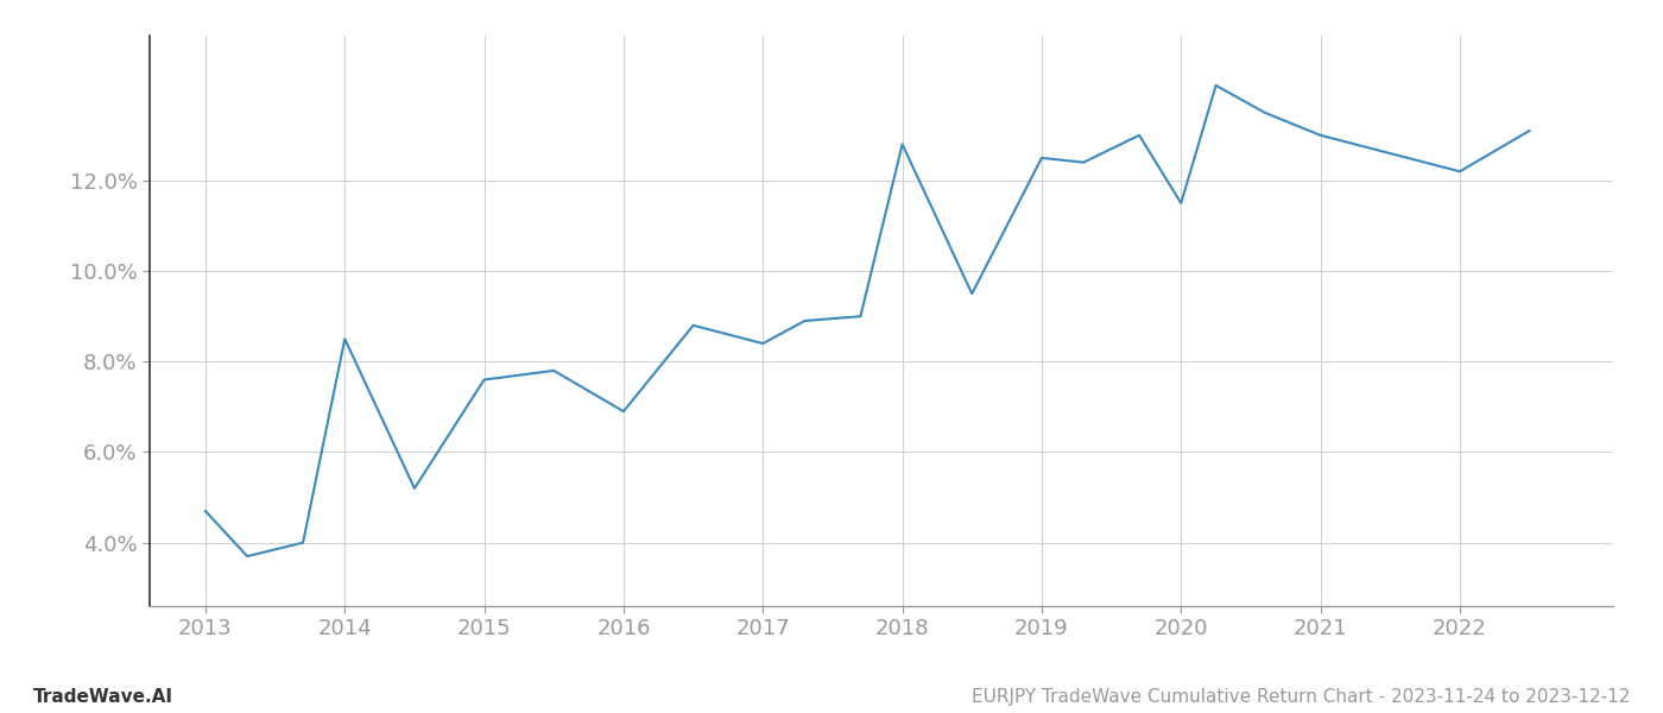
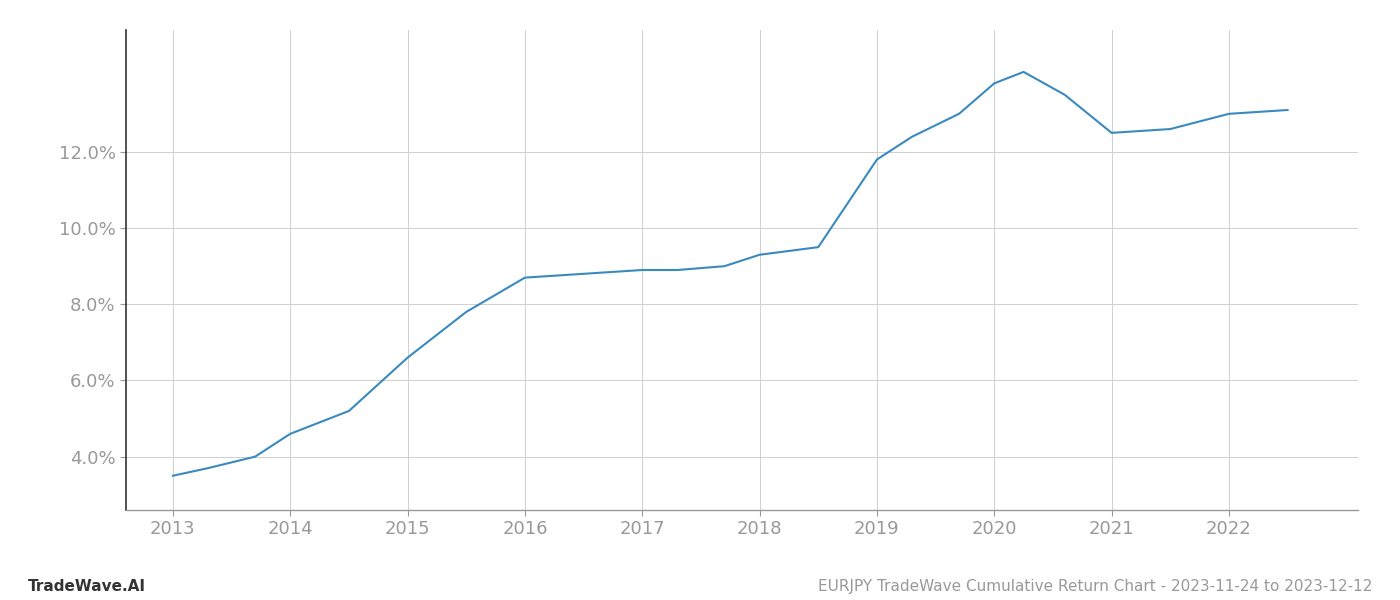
2013: 4.7% -> 3.5%
2014: 8.5% -> 4.6%
2015: 7.6% -> 6.6%
2016: 6.9% -> 8.7%
2017: 8.4% -> 8.9%
2018: 12.8% -> 9.3%
2019: 12.5% -> 11.8%
2020: 11.5% -> 13.8%
2021: 13.0% -> 12.5%
2022: 12.2% -> 13.0%
